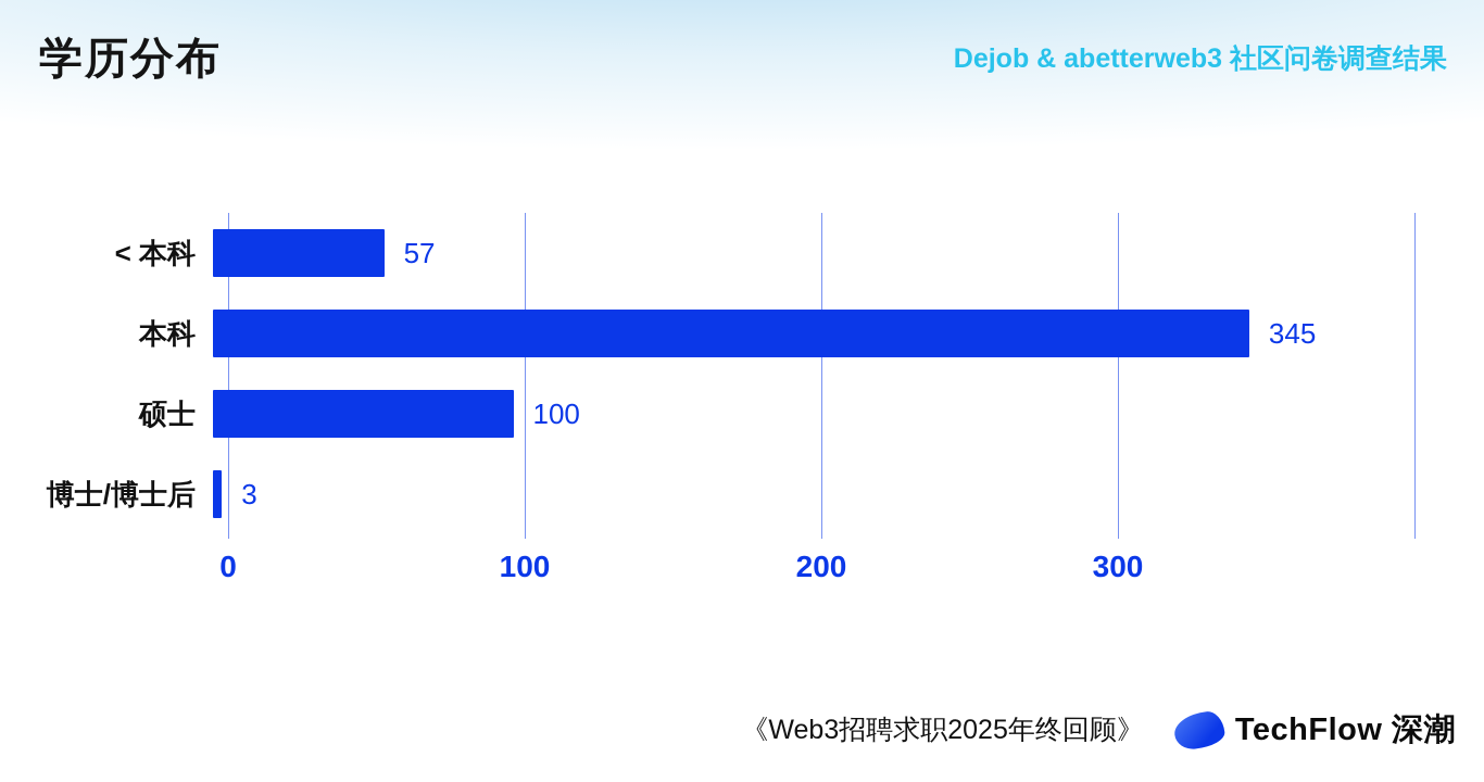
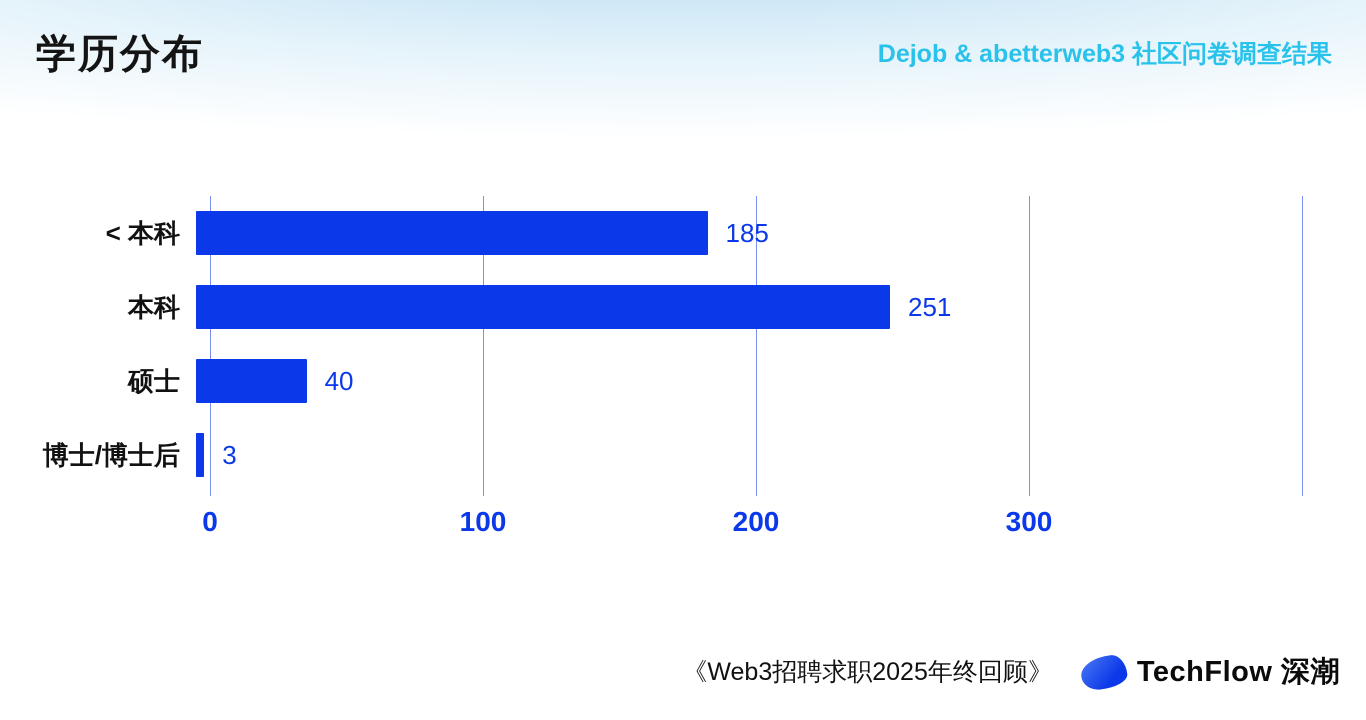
< 本科: 57 -> 185
本科: 345 -> 251
硕士: 100 -> 40
